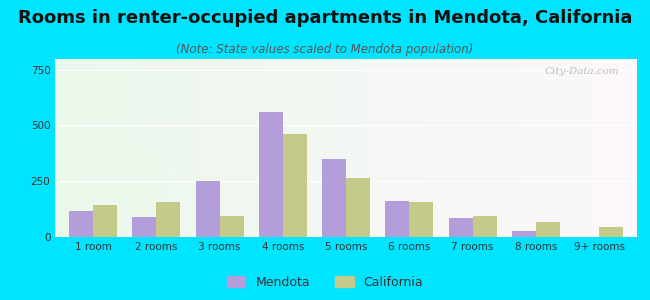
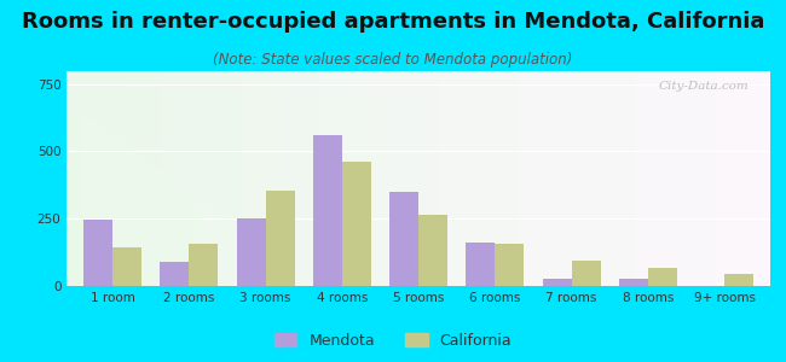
Mendota/1 room: 115 -> 248
California/3 rooms: 95 -> 355
Mendota/7 rooms: 85 -> 28
